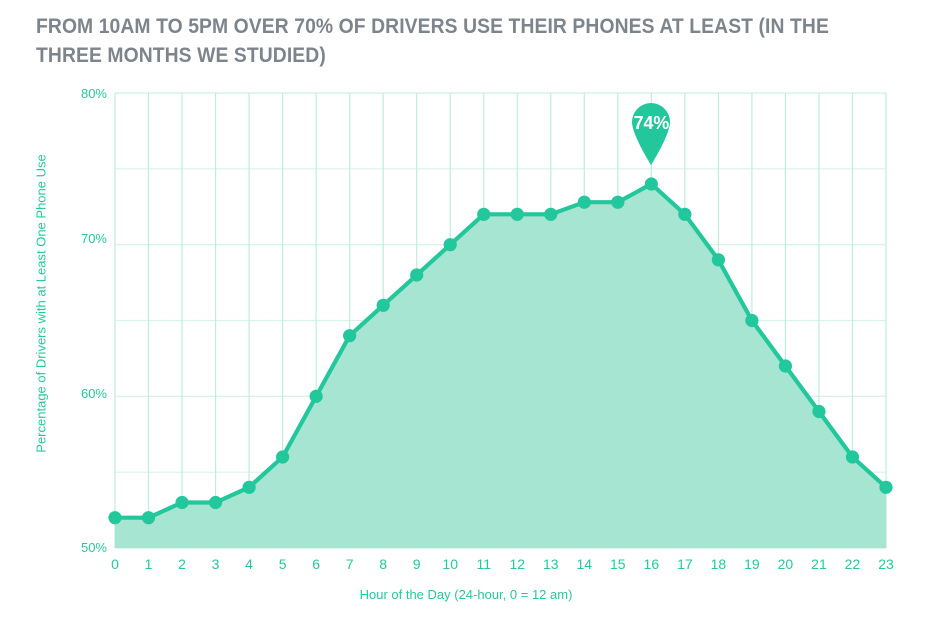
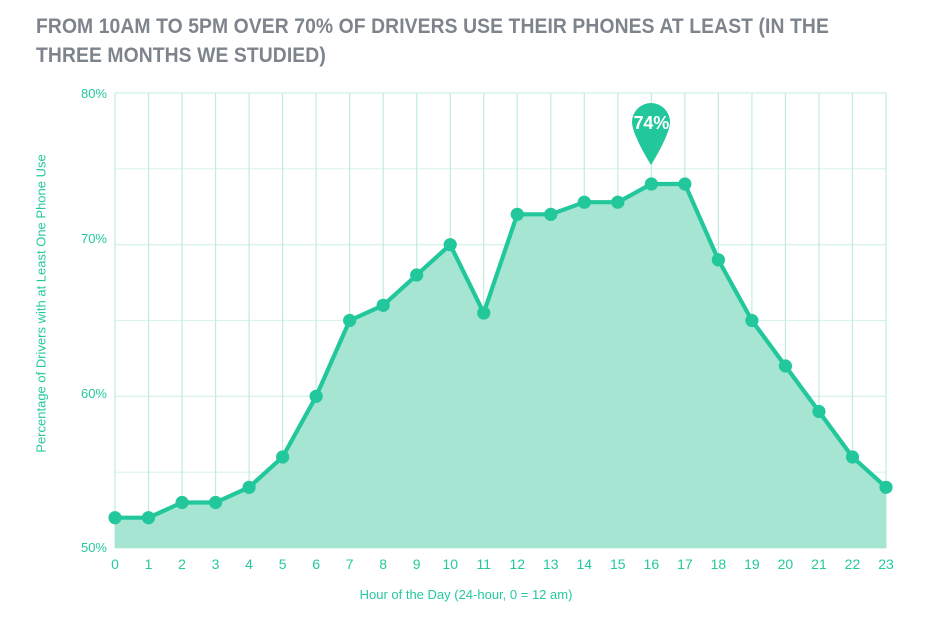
7: 64.0% -> 65.0%
11: 72.0% -> 65.5%
17: 72.0% -> 74.0%
